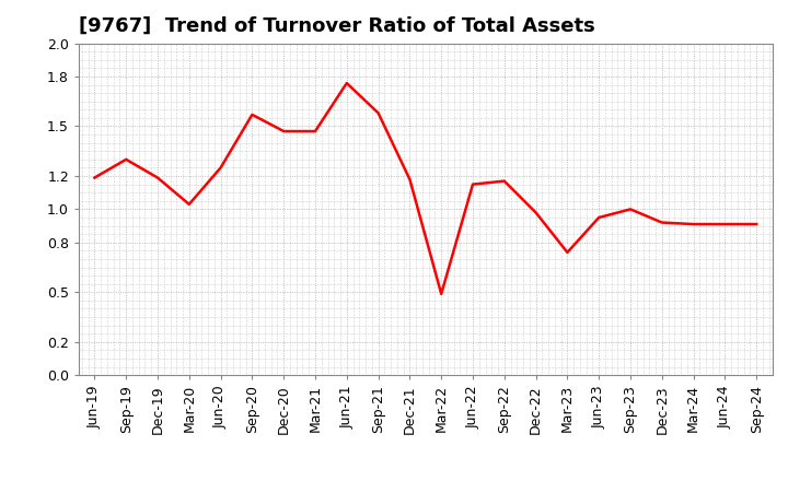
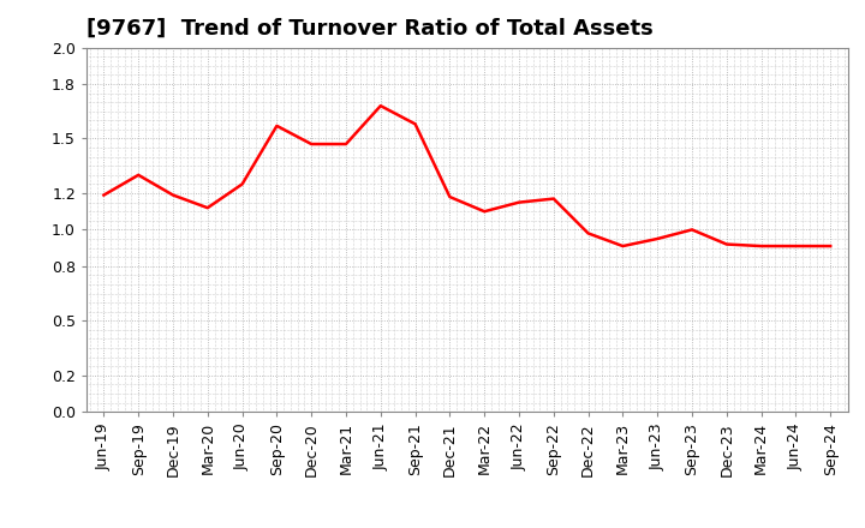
Mar-20: 1.03 -> 1.12
Jun-21: 1.76 -> 1.68
Mar-22: 0.49 -> 1.10
Mar-23: 0.74 -> 0.91
